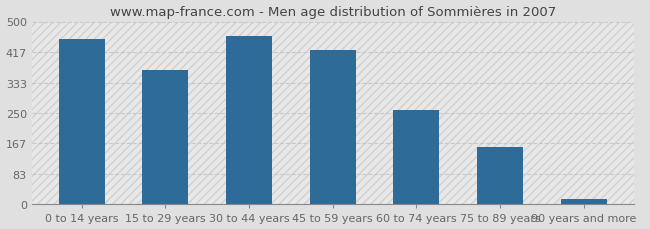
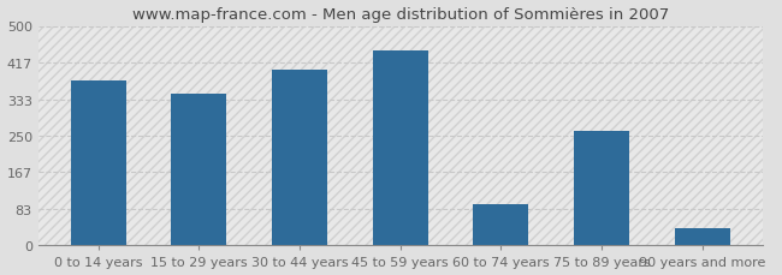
0 to 14 years: 453 -> 375
15 to 29 years: 368 -> 345
30 to 44 years: 460 -> 400
45 to 59 years: 422 -> 445
60 to 74 years: 258 -> 95
75 to 89 years: 157 -> 260
90 years and more: 14 -> 40
